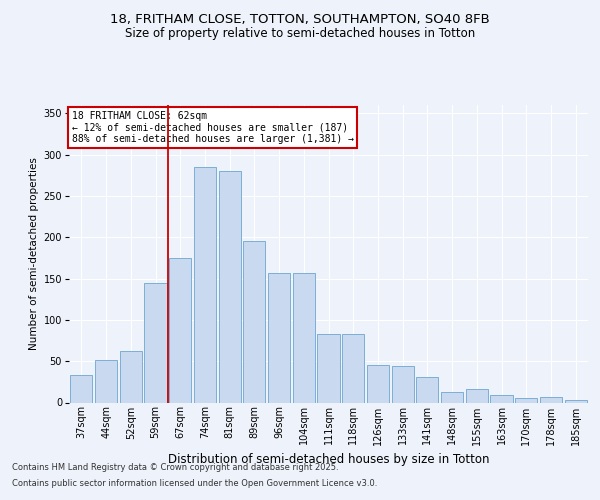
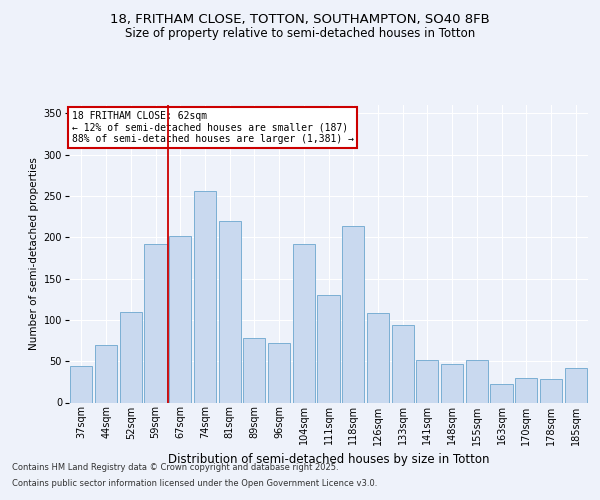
37sqm: 33 -> 44
44sqm: 51 -> 70
52sqm: 62 -> 110
59sqm: 145 -> 192
67sqm: 175 -> 202
74sqm: 285 -> 256
81sqm: 280 -> 220
89sqm: 195 -> 78
96sqm: 157 -> 72
104sqm: 157 -> 192
111sqm: 83 -> 130
118sqm: 83 -> 214
126sqm: 45 -> 108
133sqm: 44 -> 94
141sqm: 31 -> 52
148sqm: 13 -> 46
155sqm: 16 -> 52
163sqm: 9 -> 22
170sqm: 5 -> 30
178sqm: 7 -> 28
185sqm: 3 -> 42
